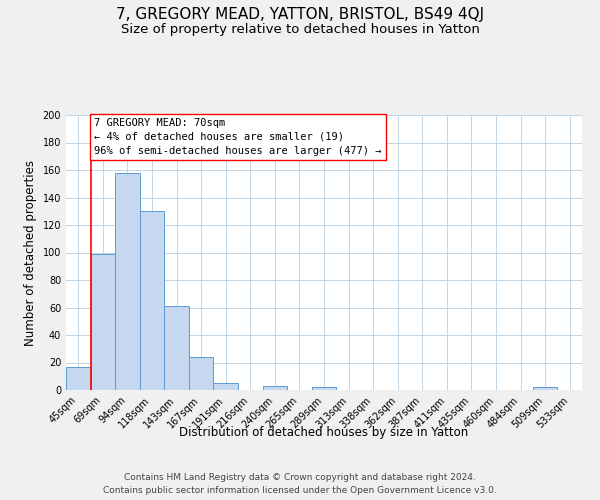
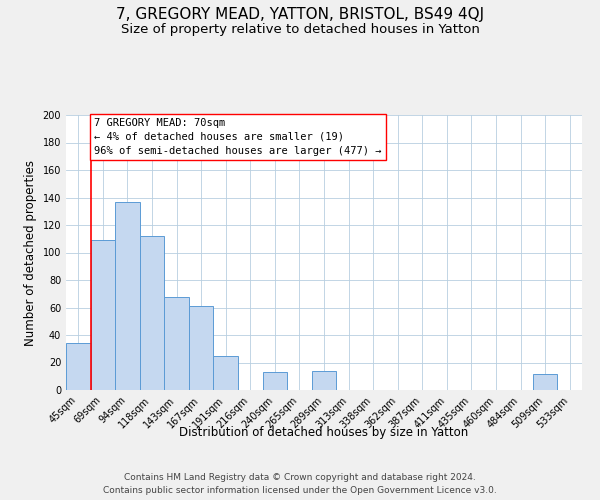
45sqm: 17 -> 34
69sqm: 99 -> 109
94sqm: 158 -> 137
118sqm: 130 -> 112
143sqm: 61 -> 68
167sqm: 24 -> 61
191sqm: 5 -> 25
240sqm: 3 -> 13
289sqm: 2 -> 14
509sqm: 2 -> 12
